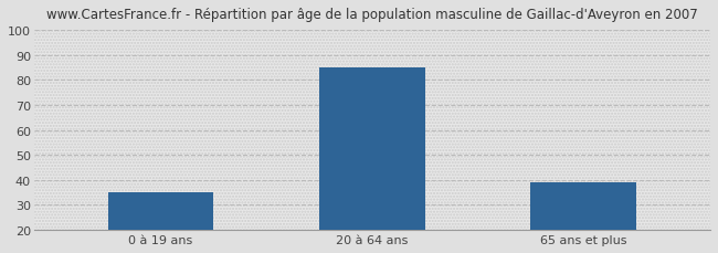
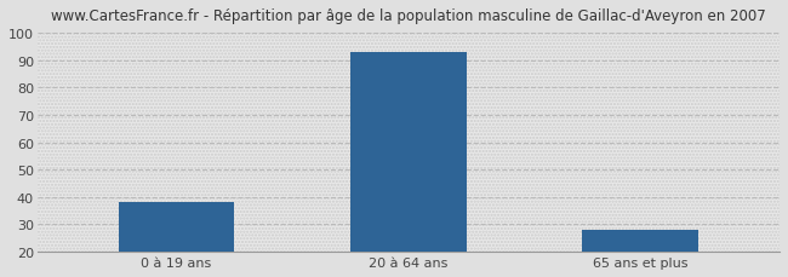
0 à 19 ans: 35 -> 38
20 à 64 ans: 85 -> 93
65 ans et plus: 39 -> 28
